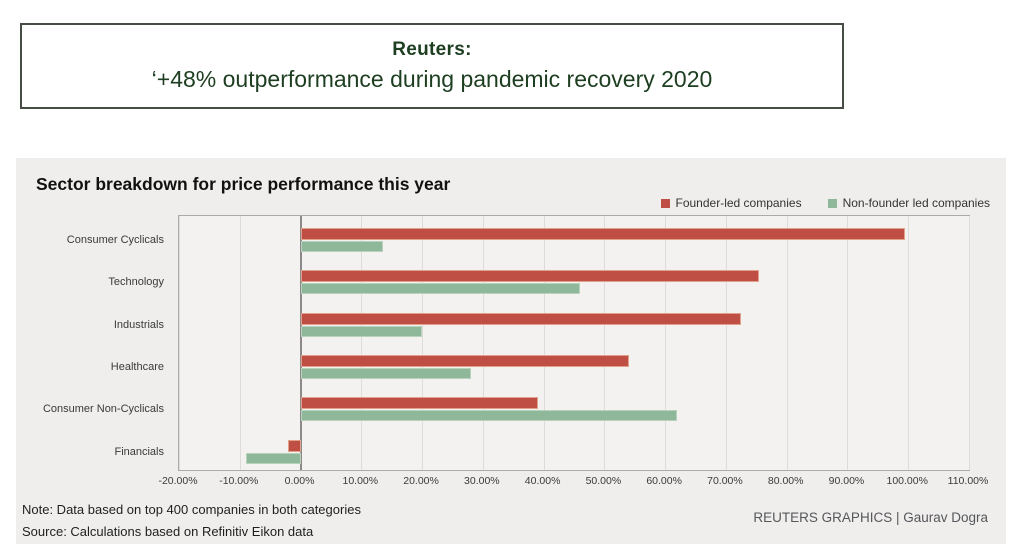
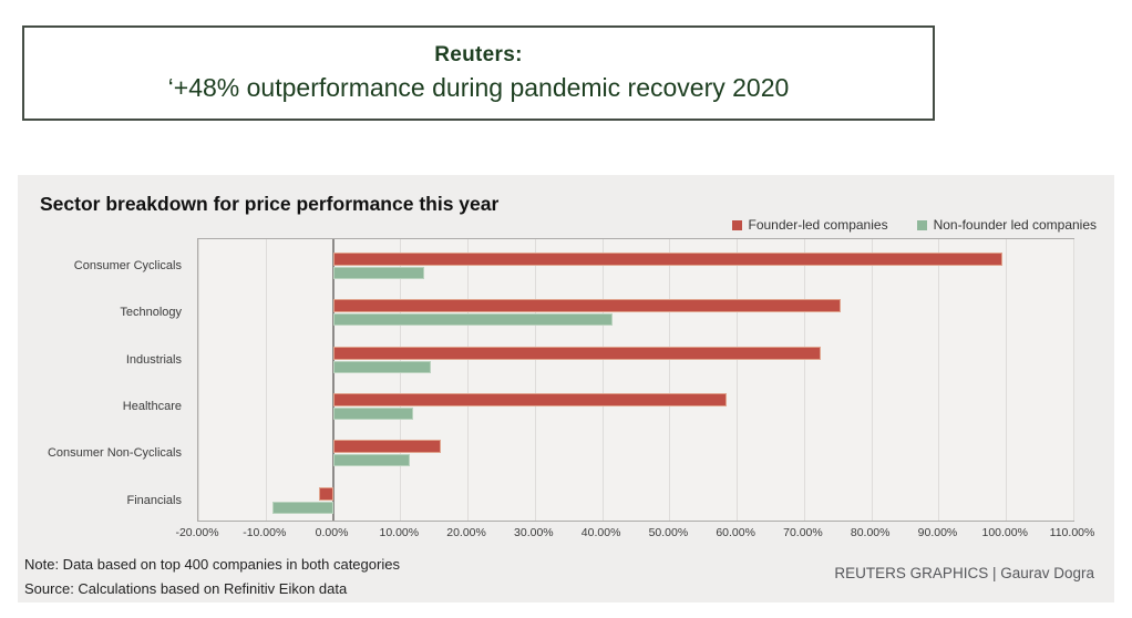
Non-founder led companies/Technology: 46% -> 42%
Non-founder led companies/Industrials: 20% -> 14%
Founder-led companies/Healthcare: 54% -> 58%
Non-founder led companies/Healthcare: 28% -> 12%
Founder-led companies/Consumer Non-Cyclicals: 39% -> 16%
Non-founder led companies/Consumer Non-Cyclicals: 62% -> 12%
